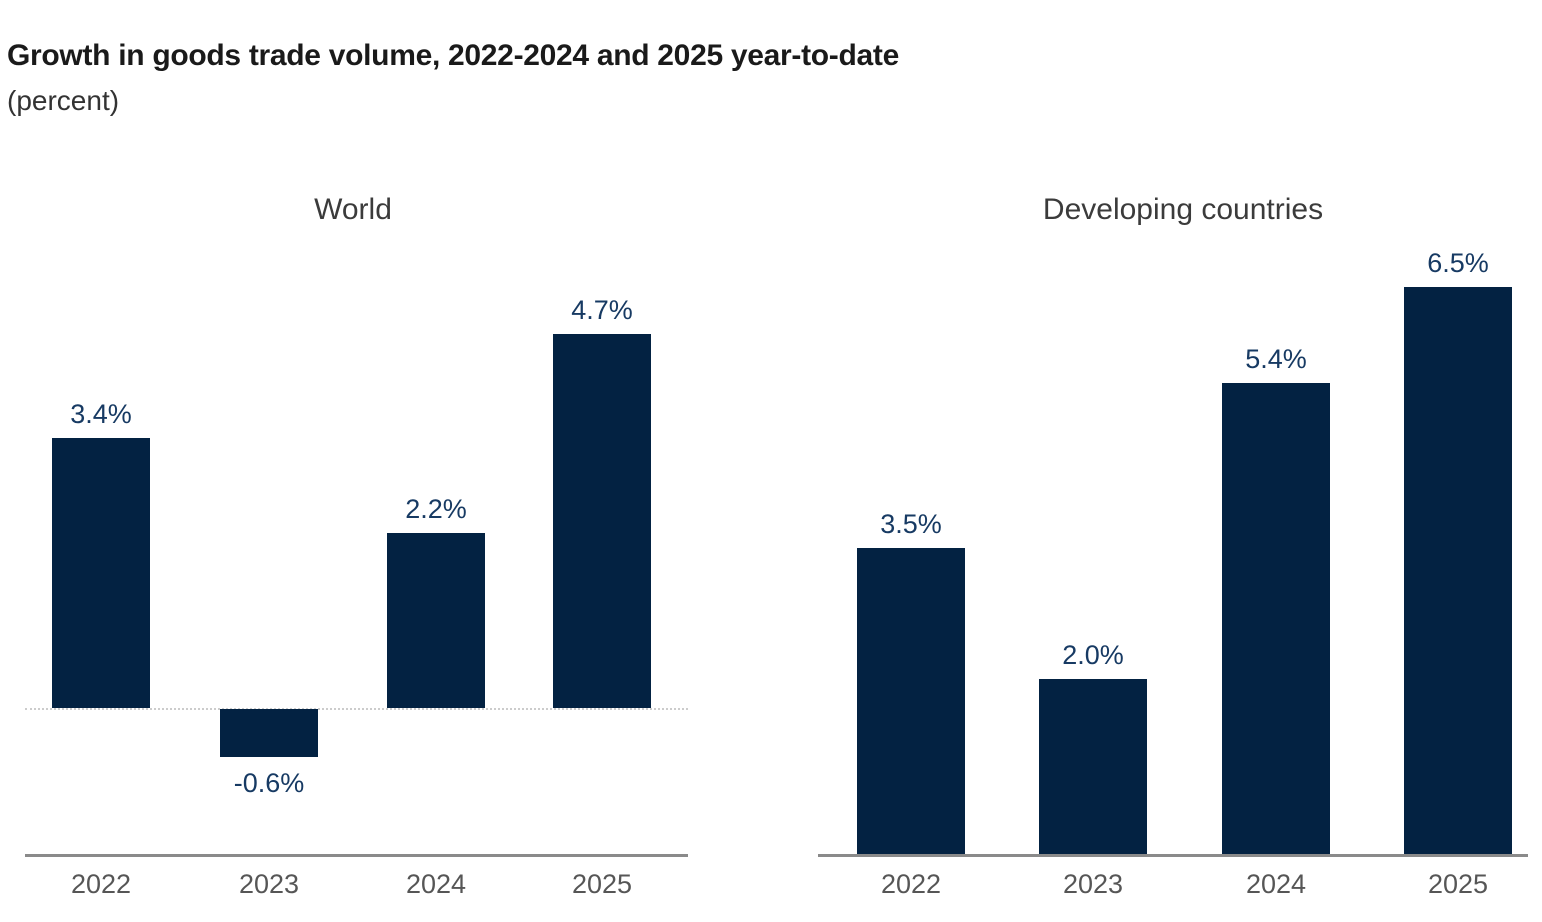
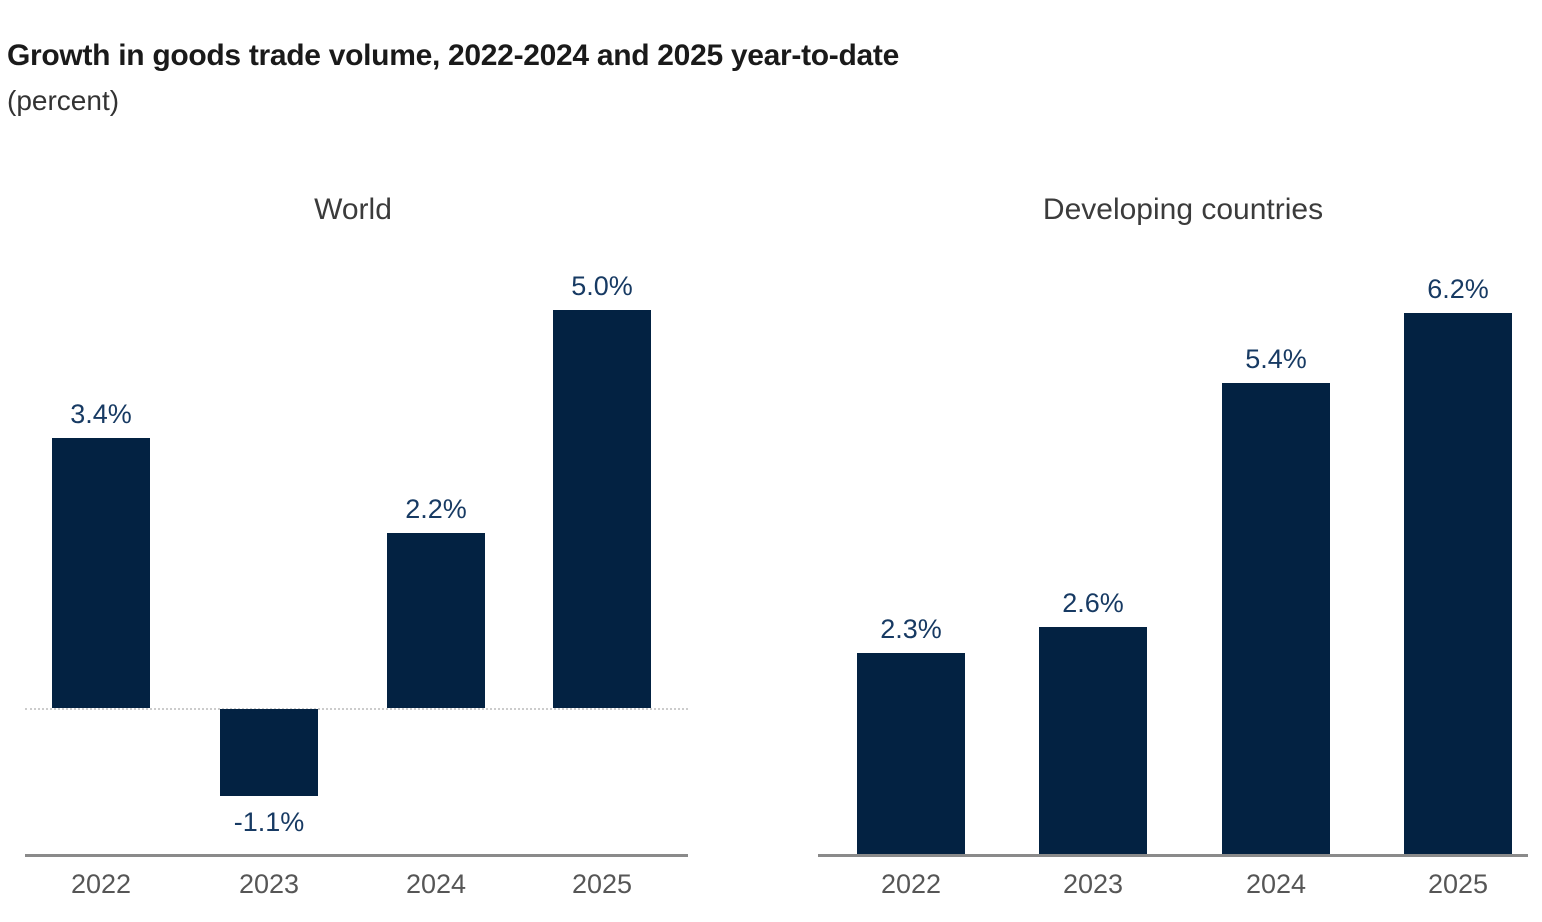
World/2023: -0.6% -> -1.1%
World/2025: 4.7% -> 5.0%
Developing countries/2022: 3.5% -> 2.3%
Developing countries/2023: 2.0% -> 2.6%
Developing countries/2025: 6.5% -> 6.2%
